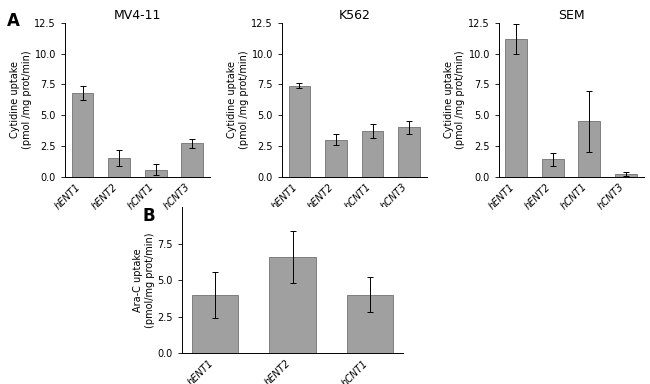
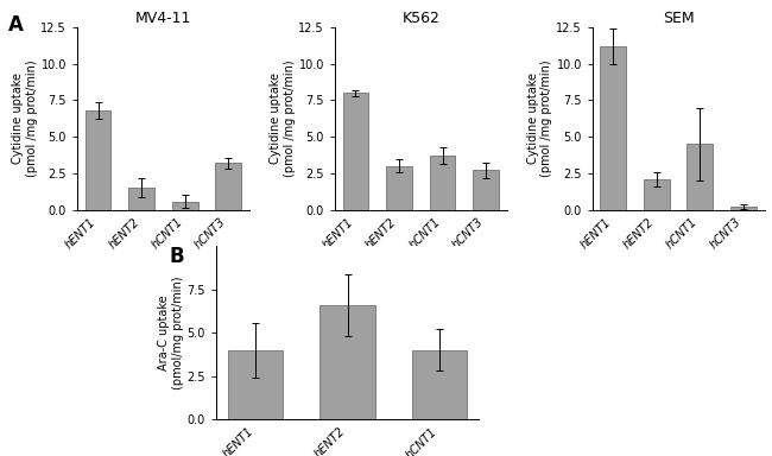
MV4-11/hCNT3: 2.7 -> 3.2
K562/hENT1: 7.4 -> 8.0
K562/hCNT3: 4.0 -> 2.7
SEM/hENT2: 1.4 -> 2.1
